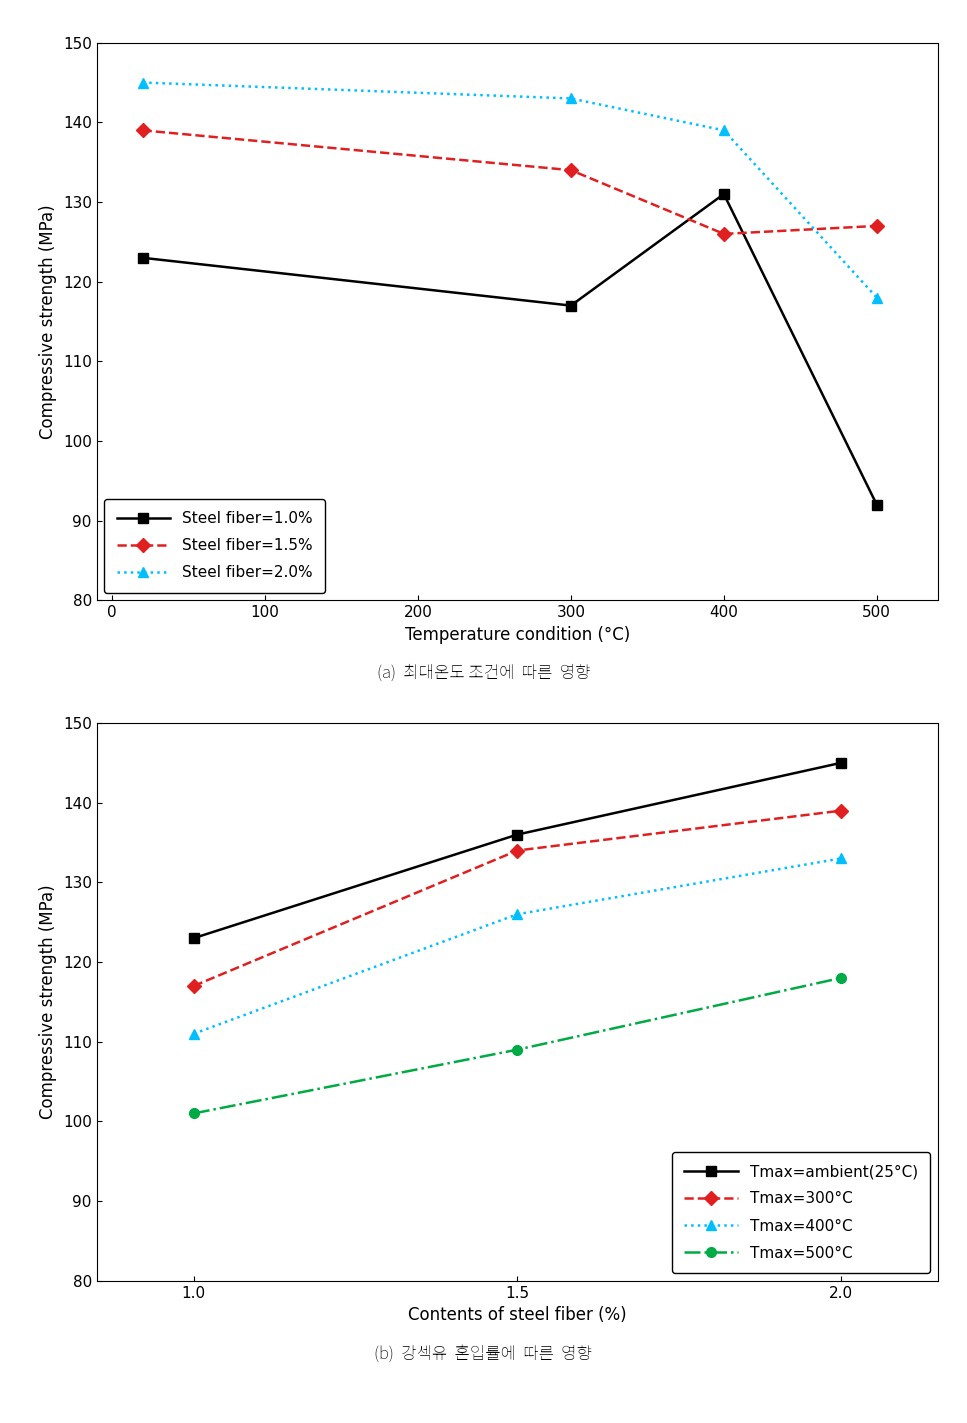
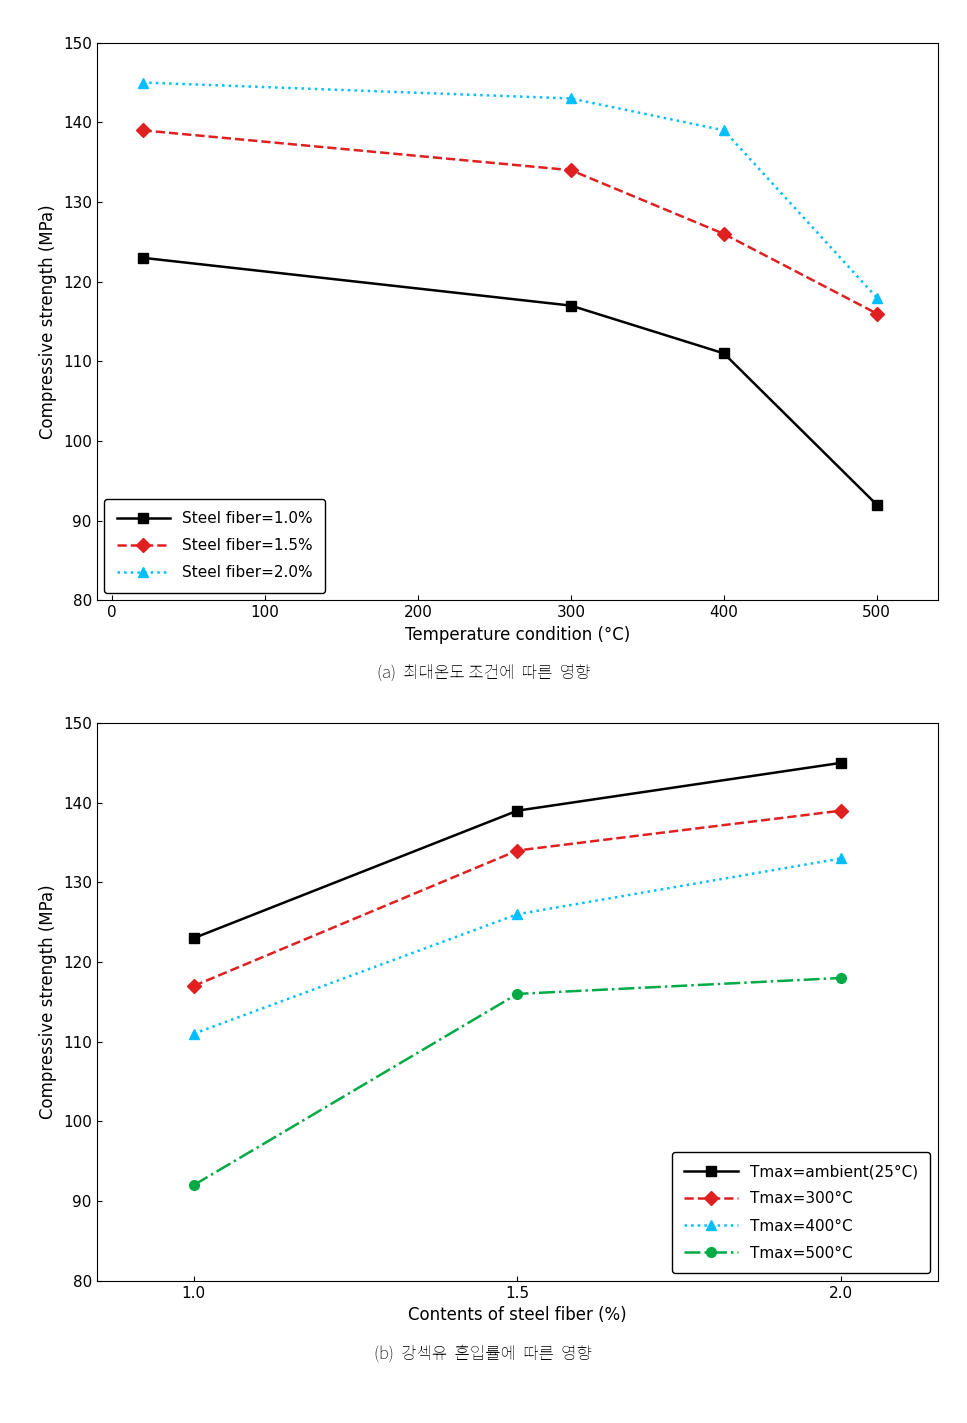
Steel fiber=1.0%/400: 131 -> 111
Steel fiber=1.5%/500: 127 -> 116
Tmax=500°C/1.0: 101 -> 92
Tmax=ambient(25°C)/1.5: 136 -> 139
Tmax=500°C/1.5: 109 -> 116
